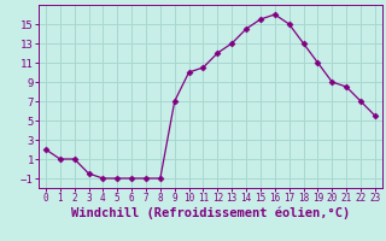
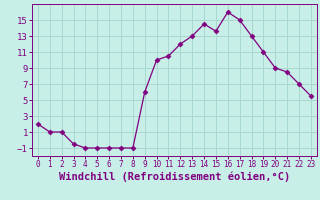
9: 7.0 -> 6.0
15: 15.5 -> 13.6
